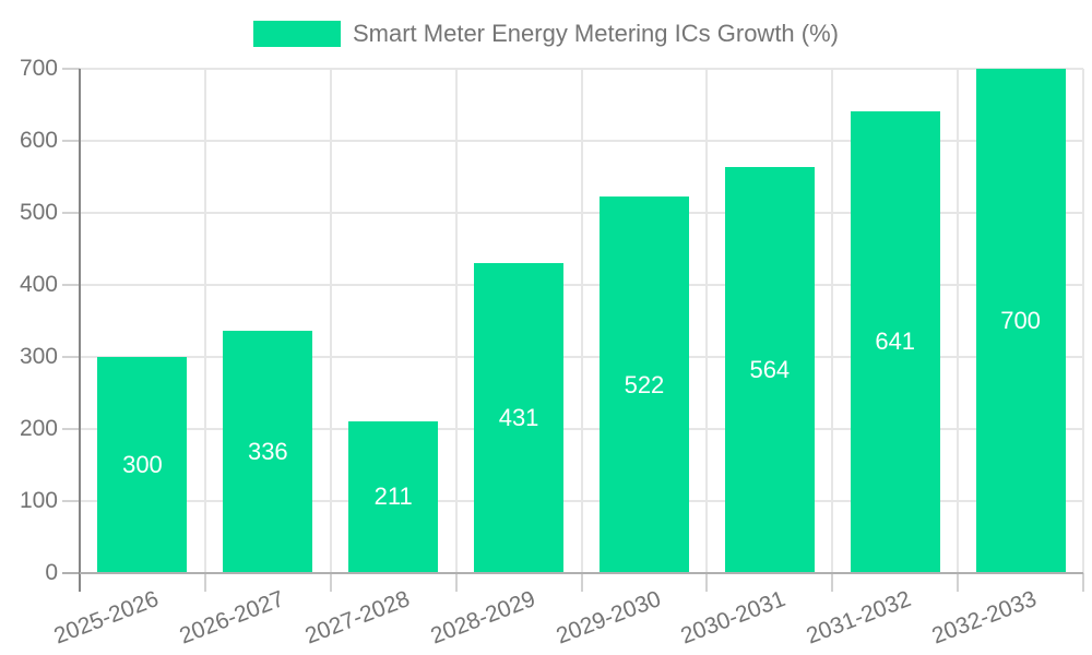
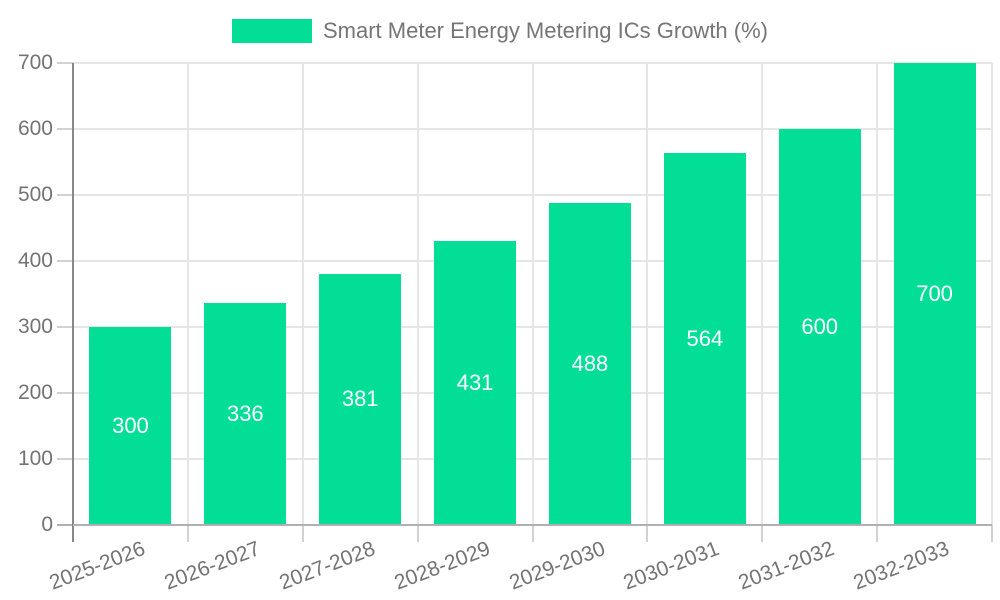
2027-2028: 211 -> 381
2029-2030: 522 -> 488
2031-2032: 641 -> 600
